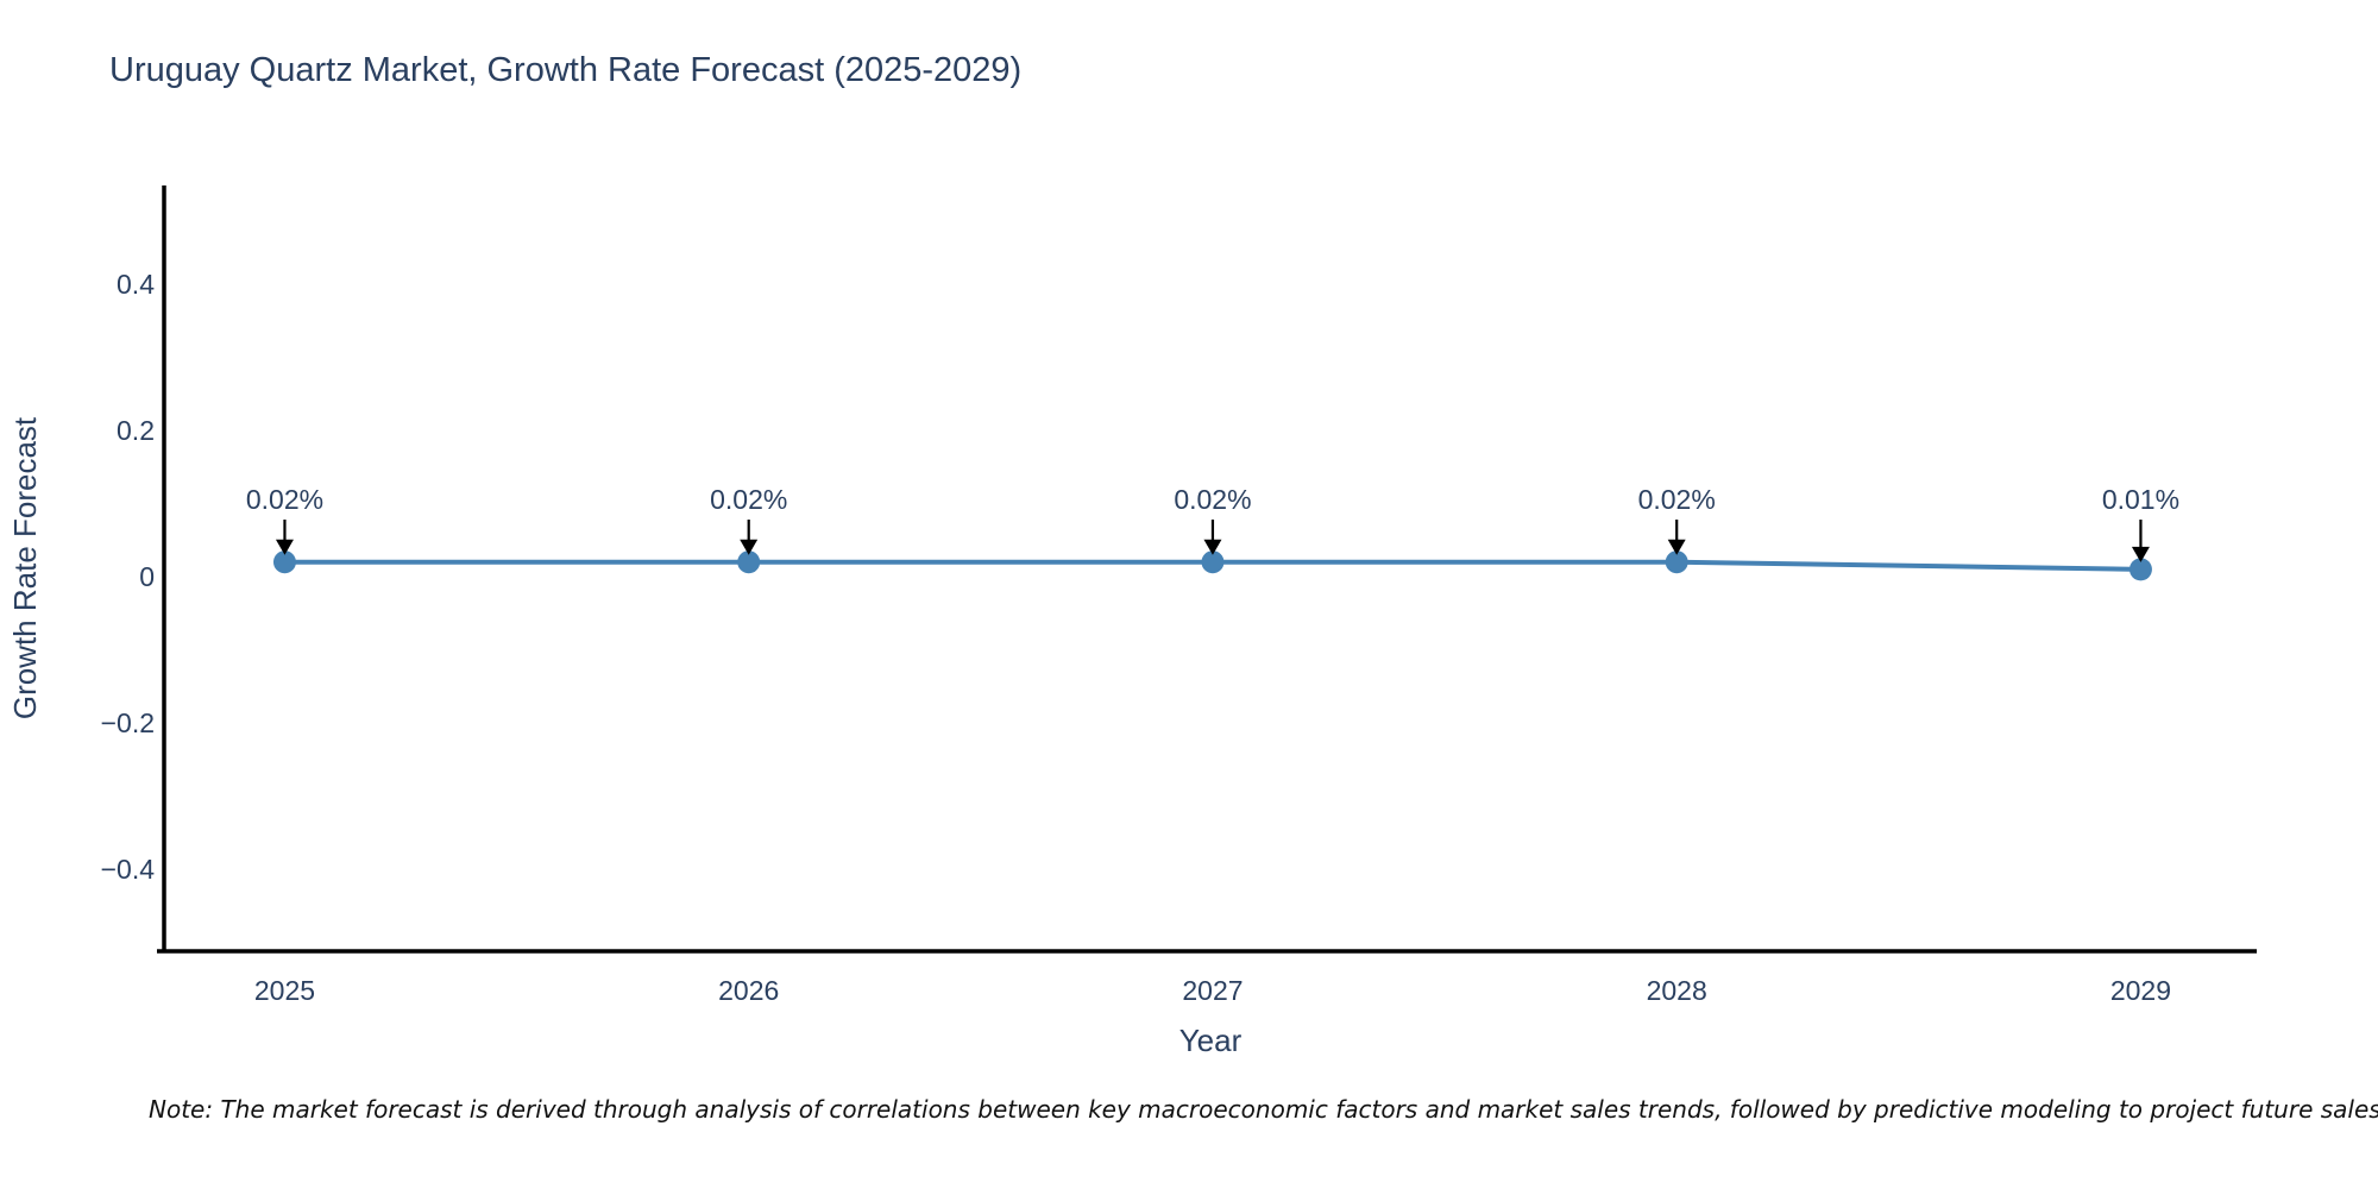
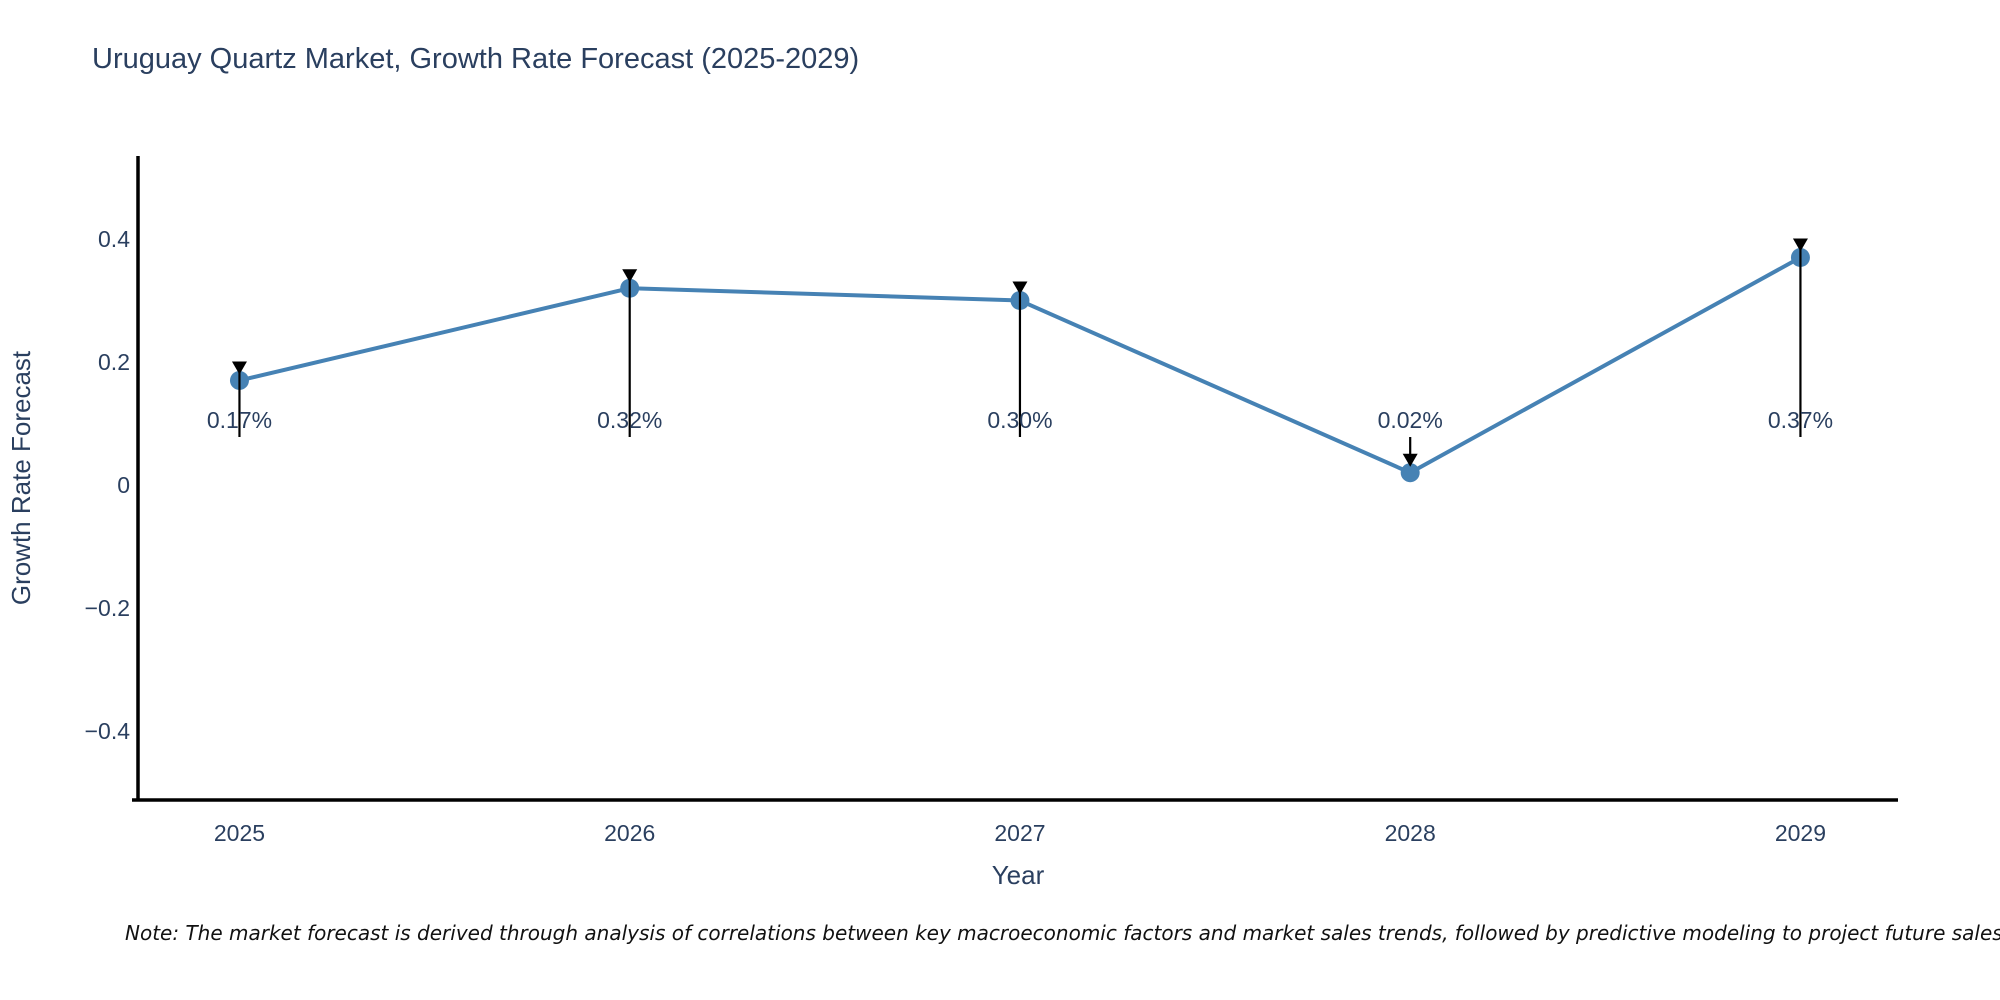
2025: 0.02% -> 0.17%
2026: 0.02% -> 0.32%
2027: 0.02% -> 0.30%
2029: 0.01% -> 0.37%
